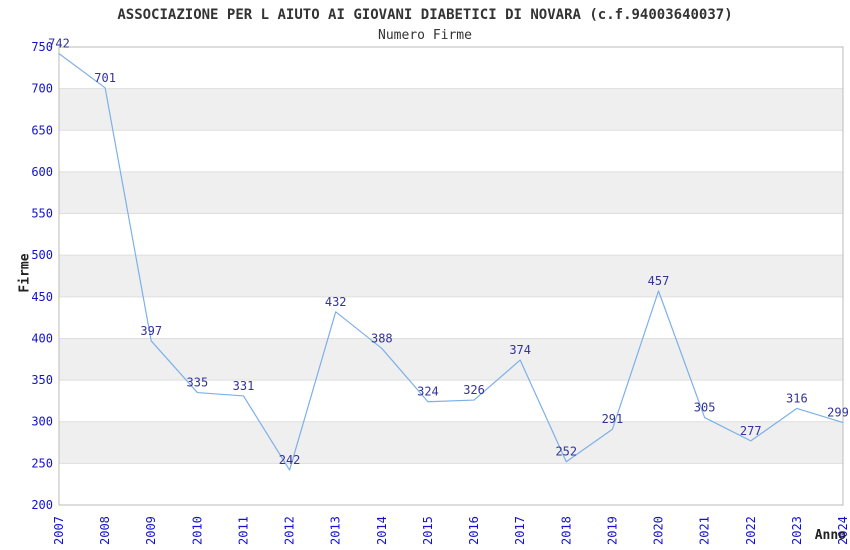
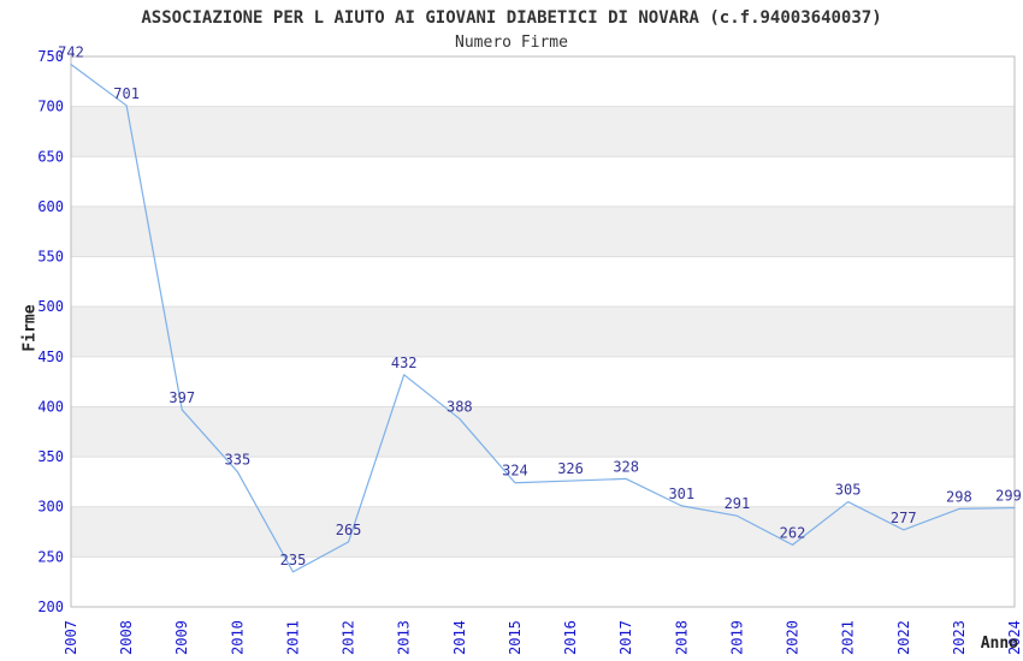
2011: 331 -> 235
2012: 242 -> 265
2017: 374 -> 328
2018: 252 -> 301
2020: 457 -> 262
2023: 316 -> 298
